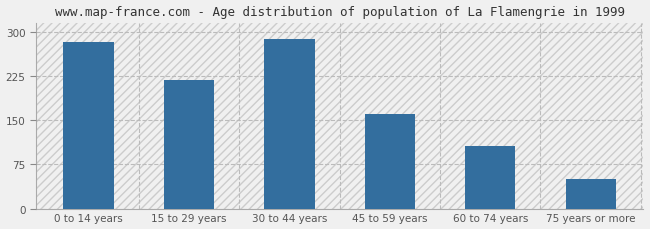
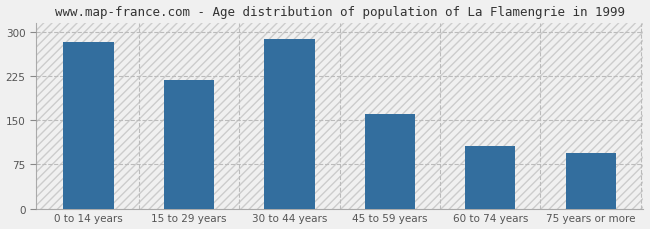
75 years or more: 50 -> 94
